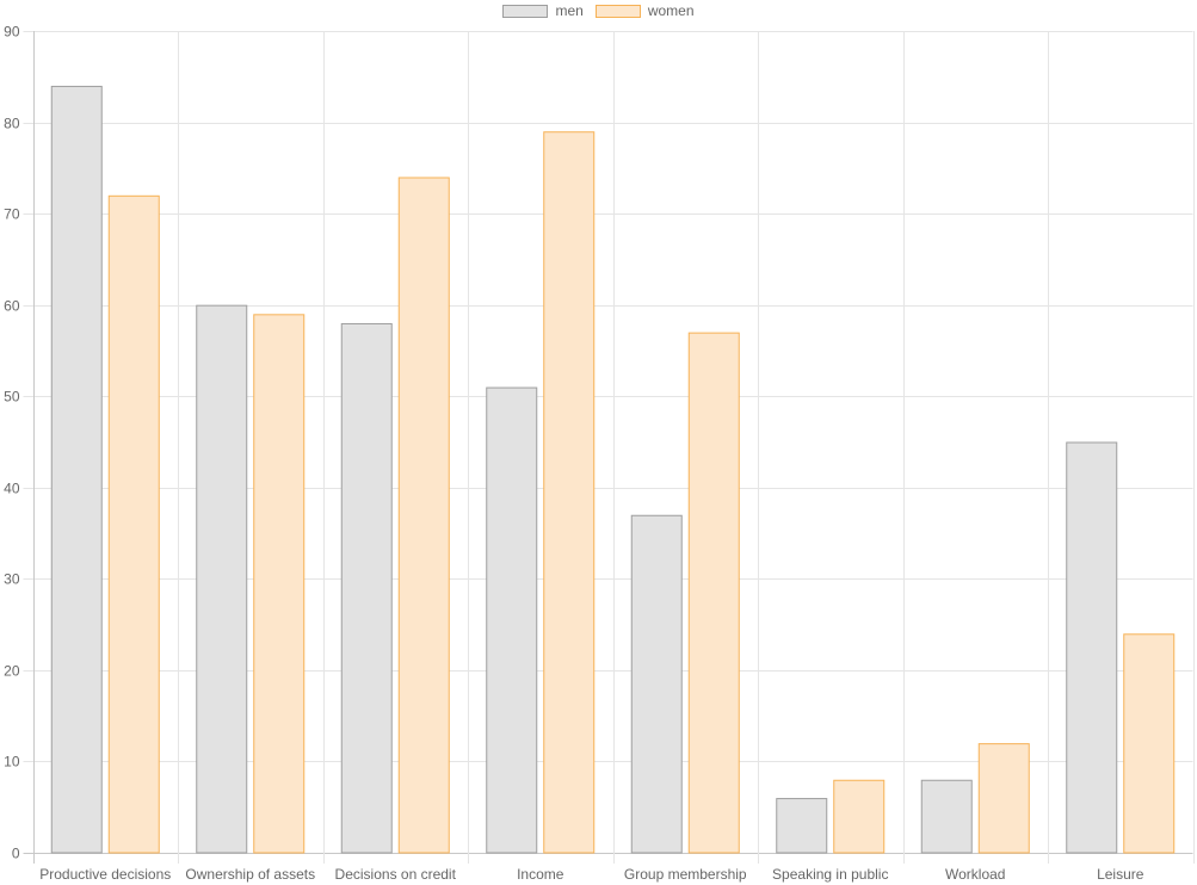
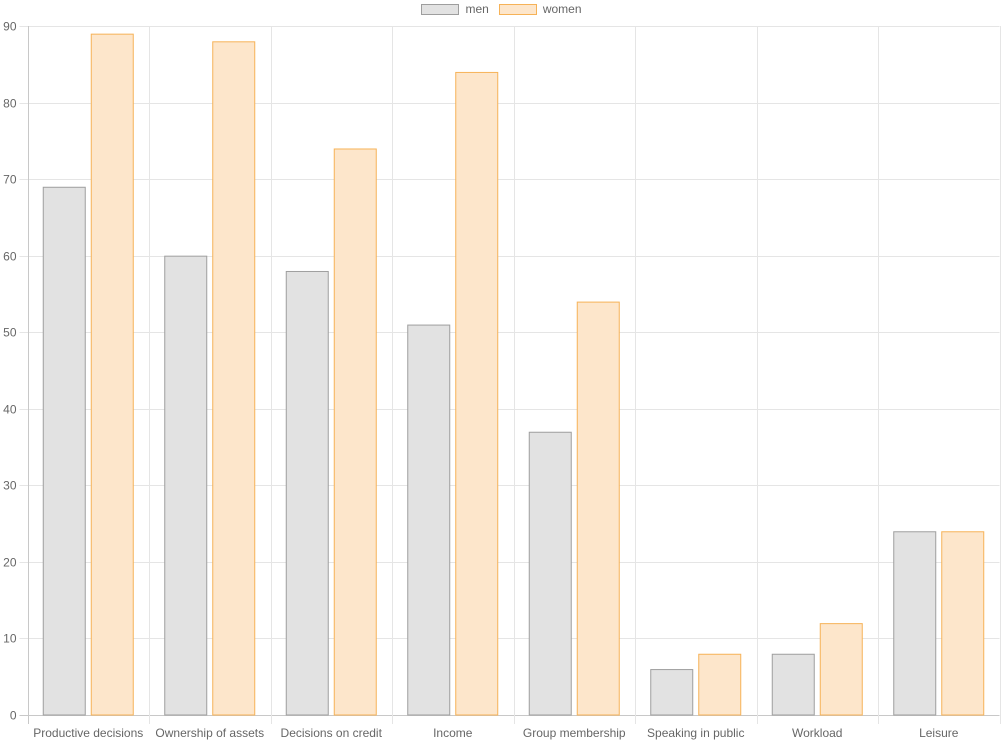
men/Productive decisions: 84 -> 69
women/Productive decisions: 72 -> 89
women/Ownership of assets: 59 -> 88
women/Income: 79 -> 84
women/Group membership: 57 -> 54
men/Leisure: 45 -> 24
